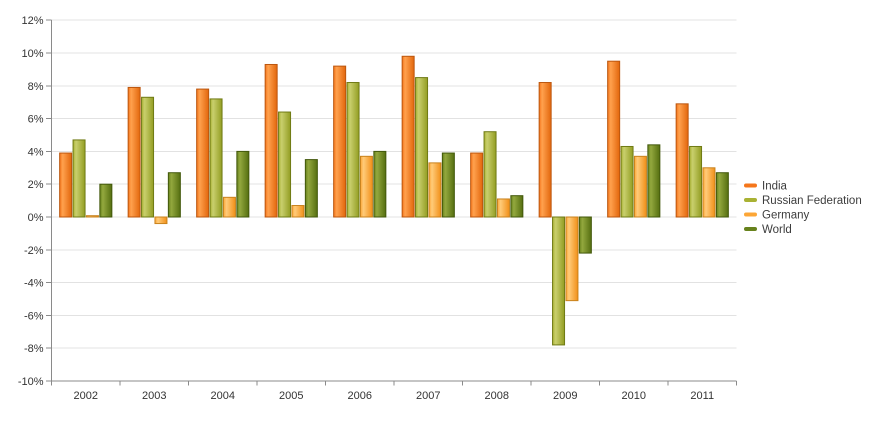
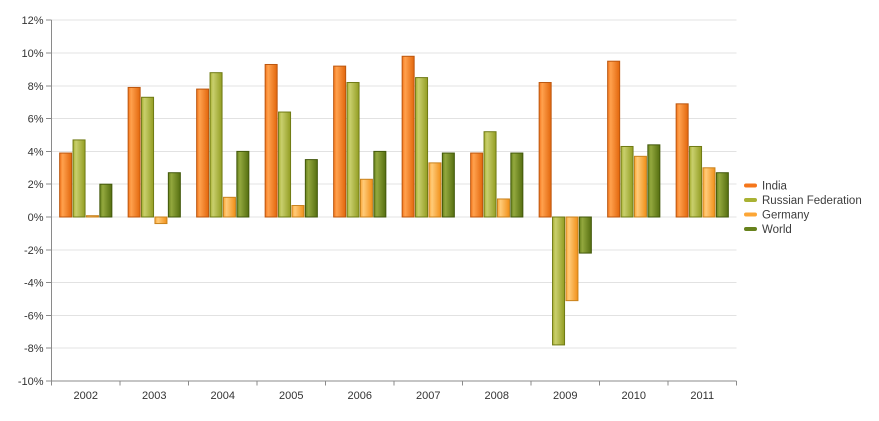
Russian Federation/2004: 7.2% -> 8.8%
Germany/2006: 3.7% -> 2.3%
World/2008: 1.3% -> 3.9%
